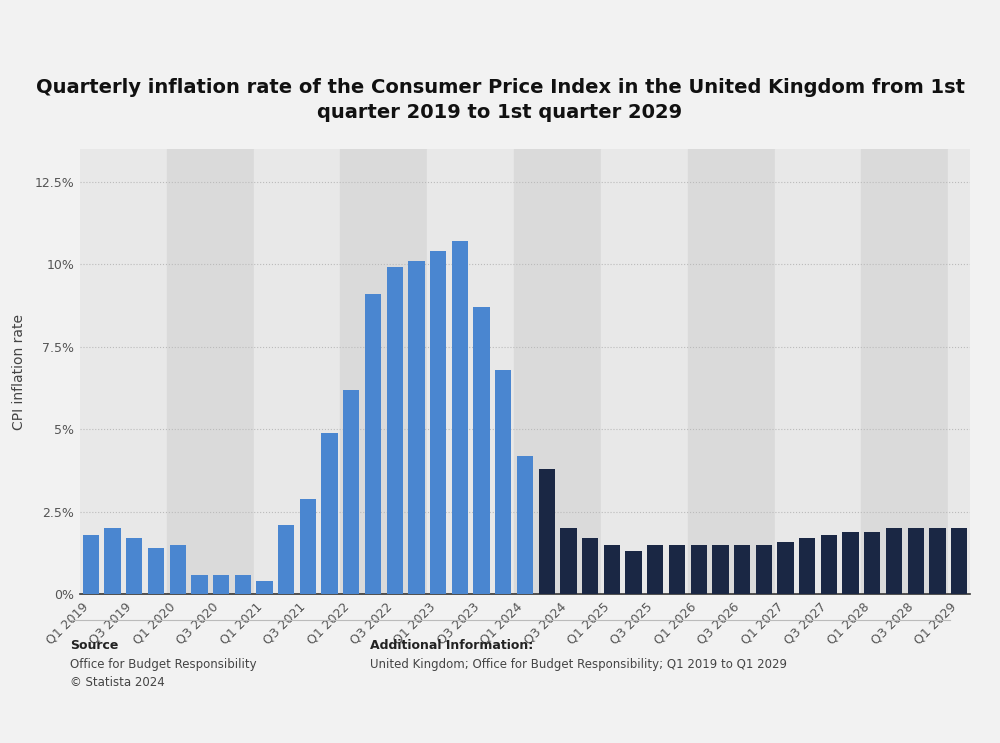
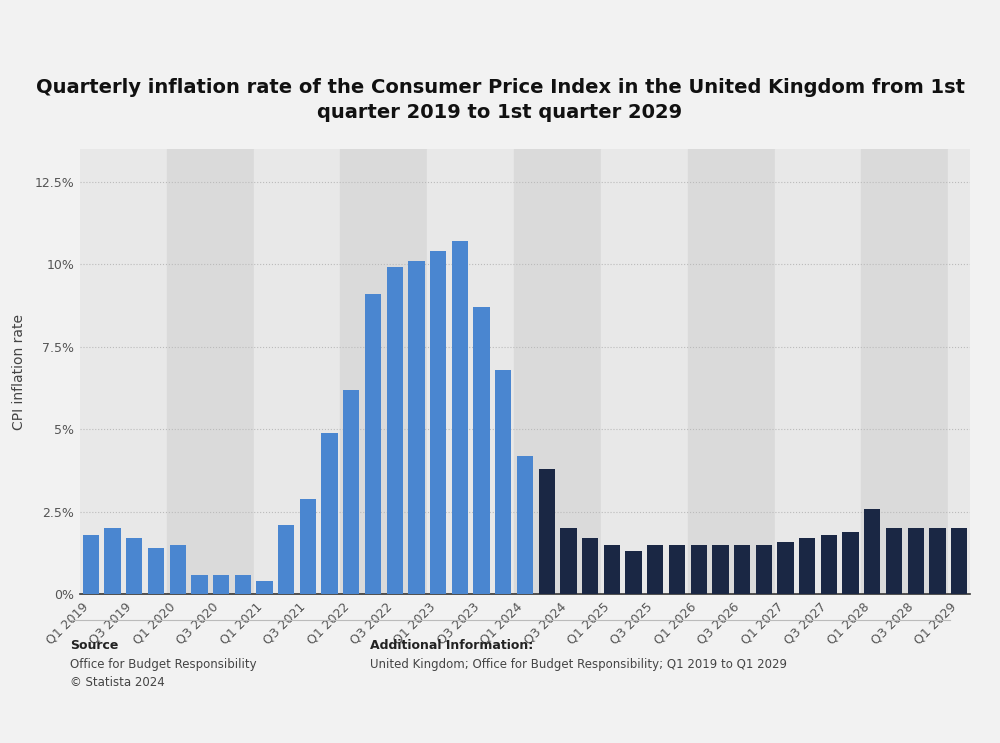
Q1 2028: 1.9% -> 2.6%
